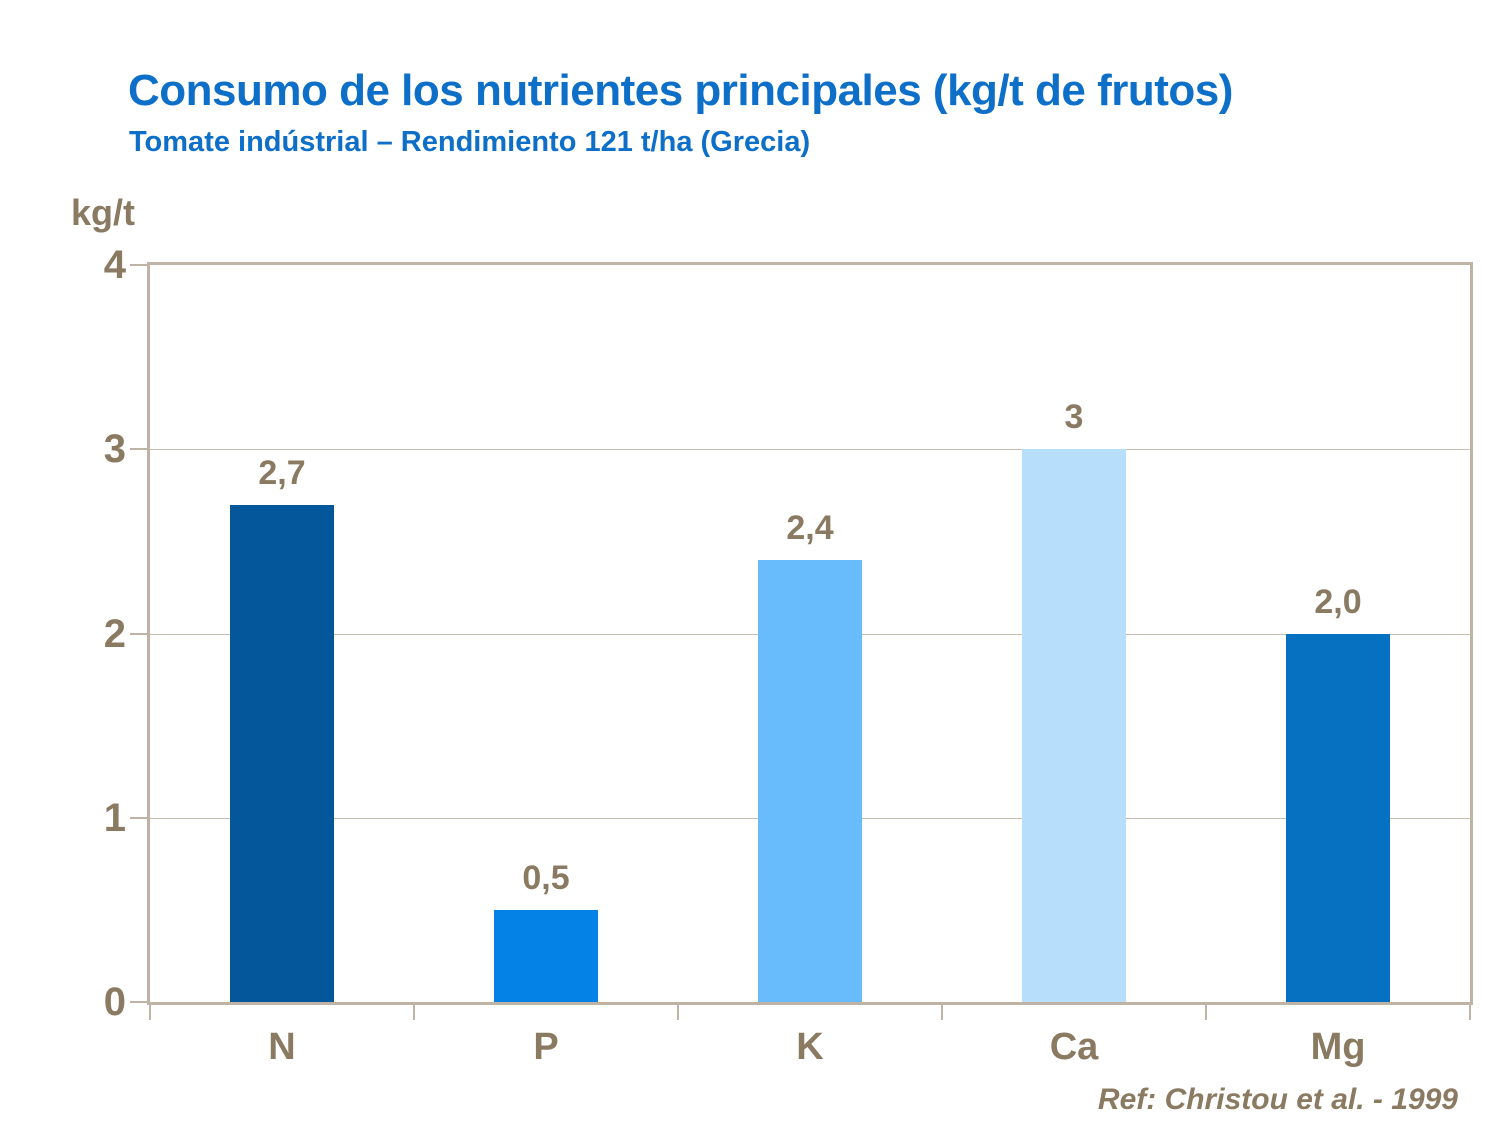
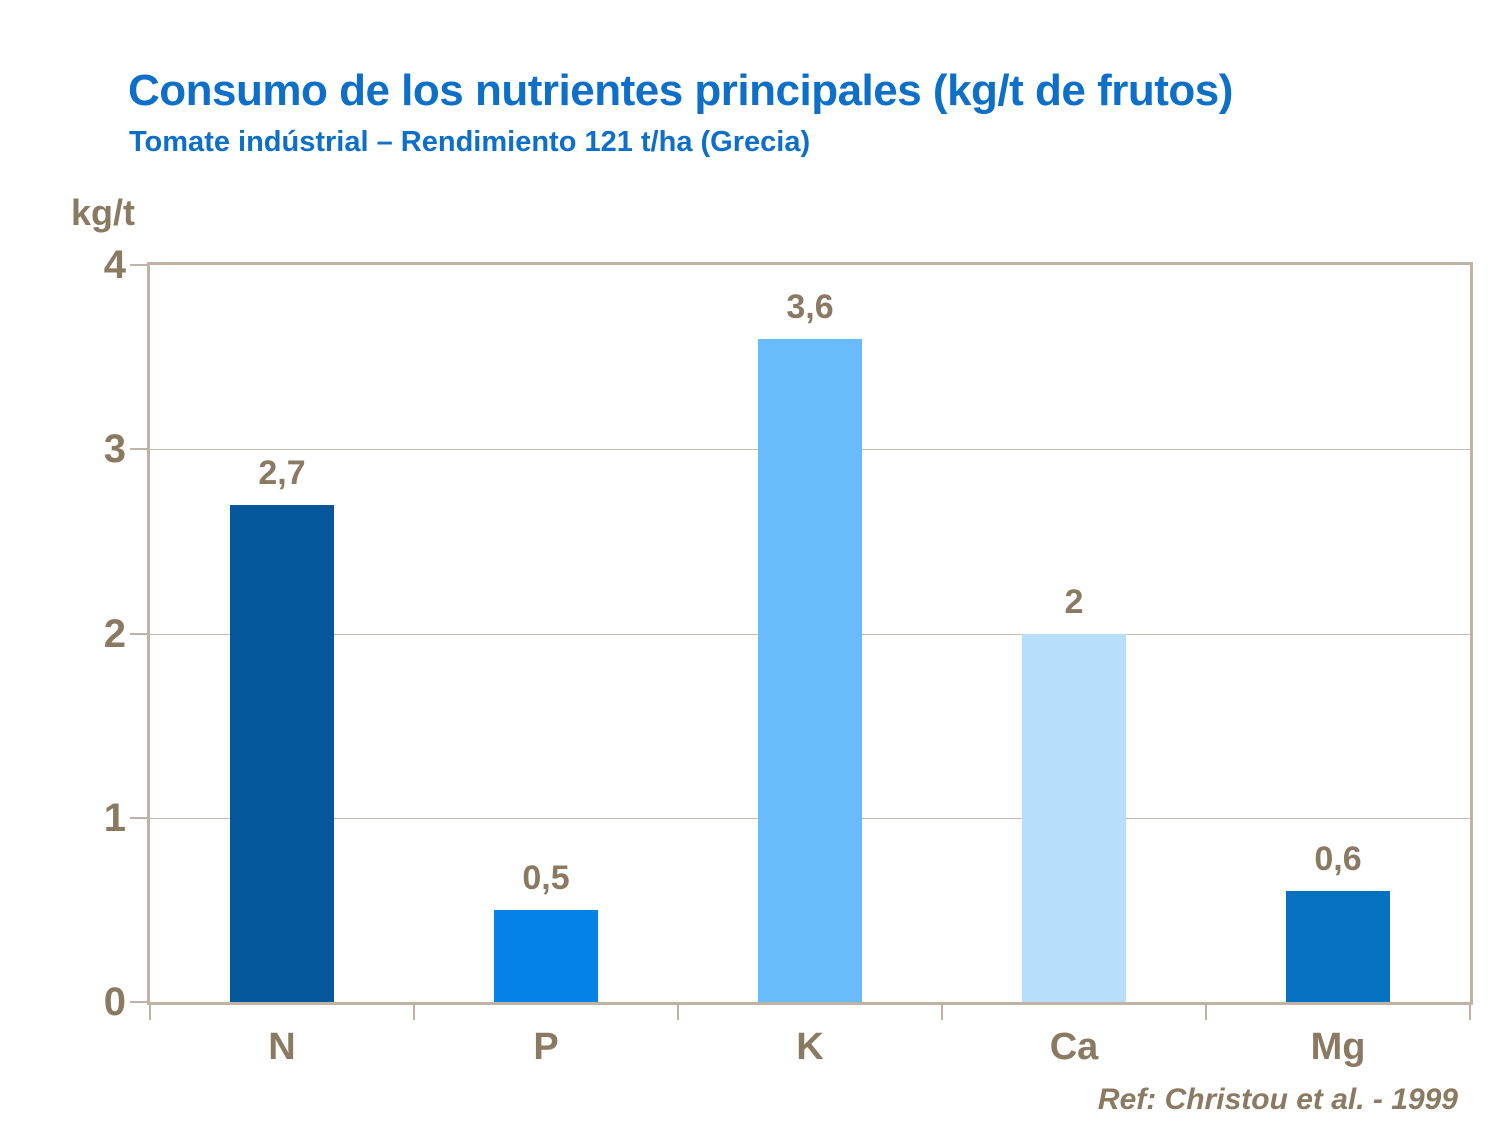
K: 2,4 -> 3,6
Ca: 3 -> 2
Mg: 2,0 -> 0,6
